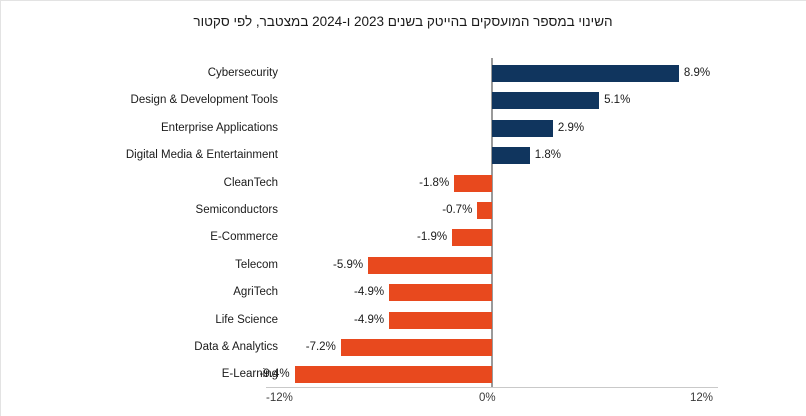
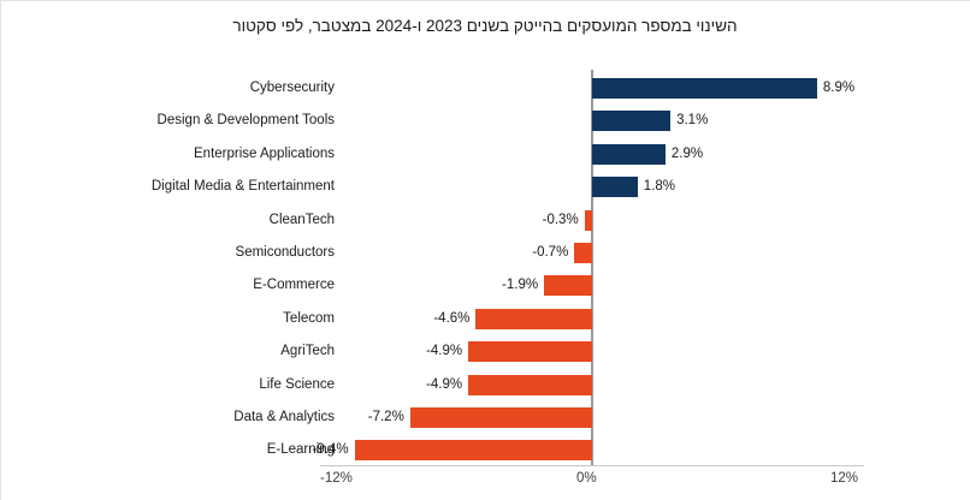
Design & Development Tools: 5.1% -> 3.1%
CleanTech: -1.8% -> -0.3%
Telecom: -5.9% -> -4.6%
